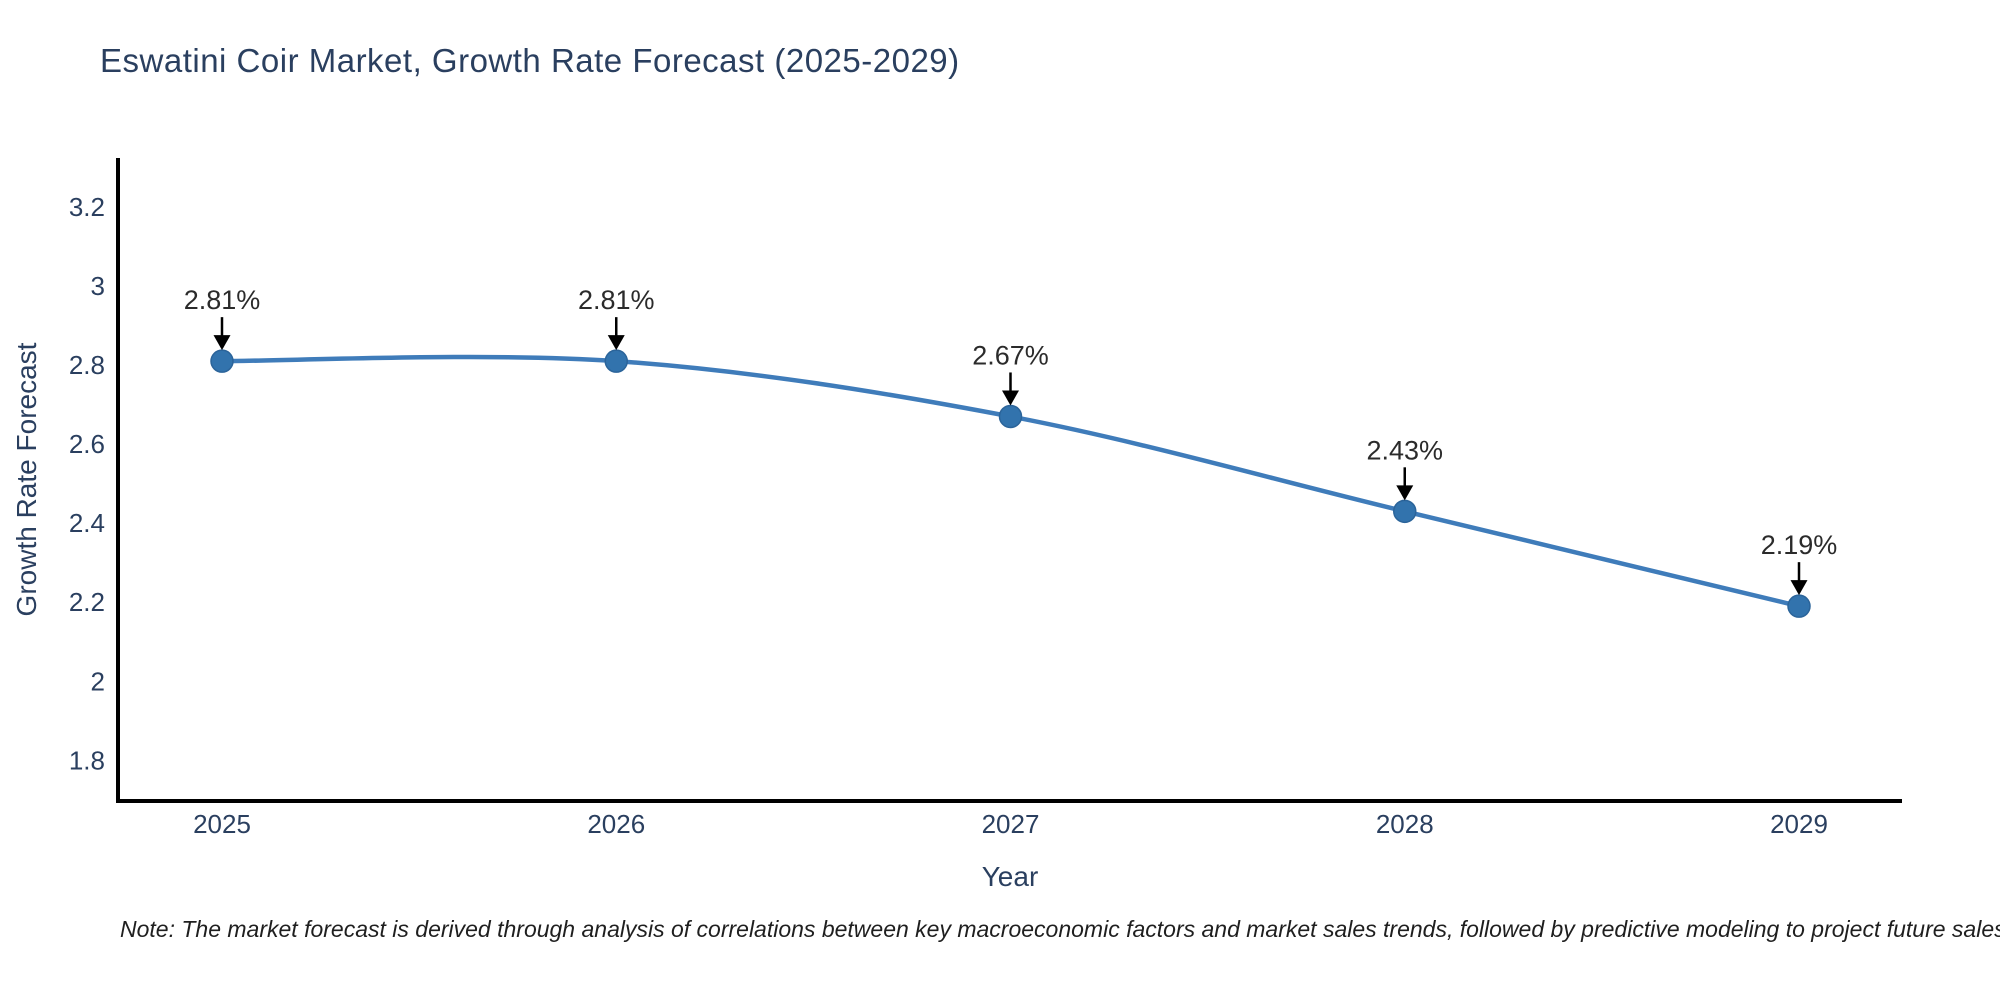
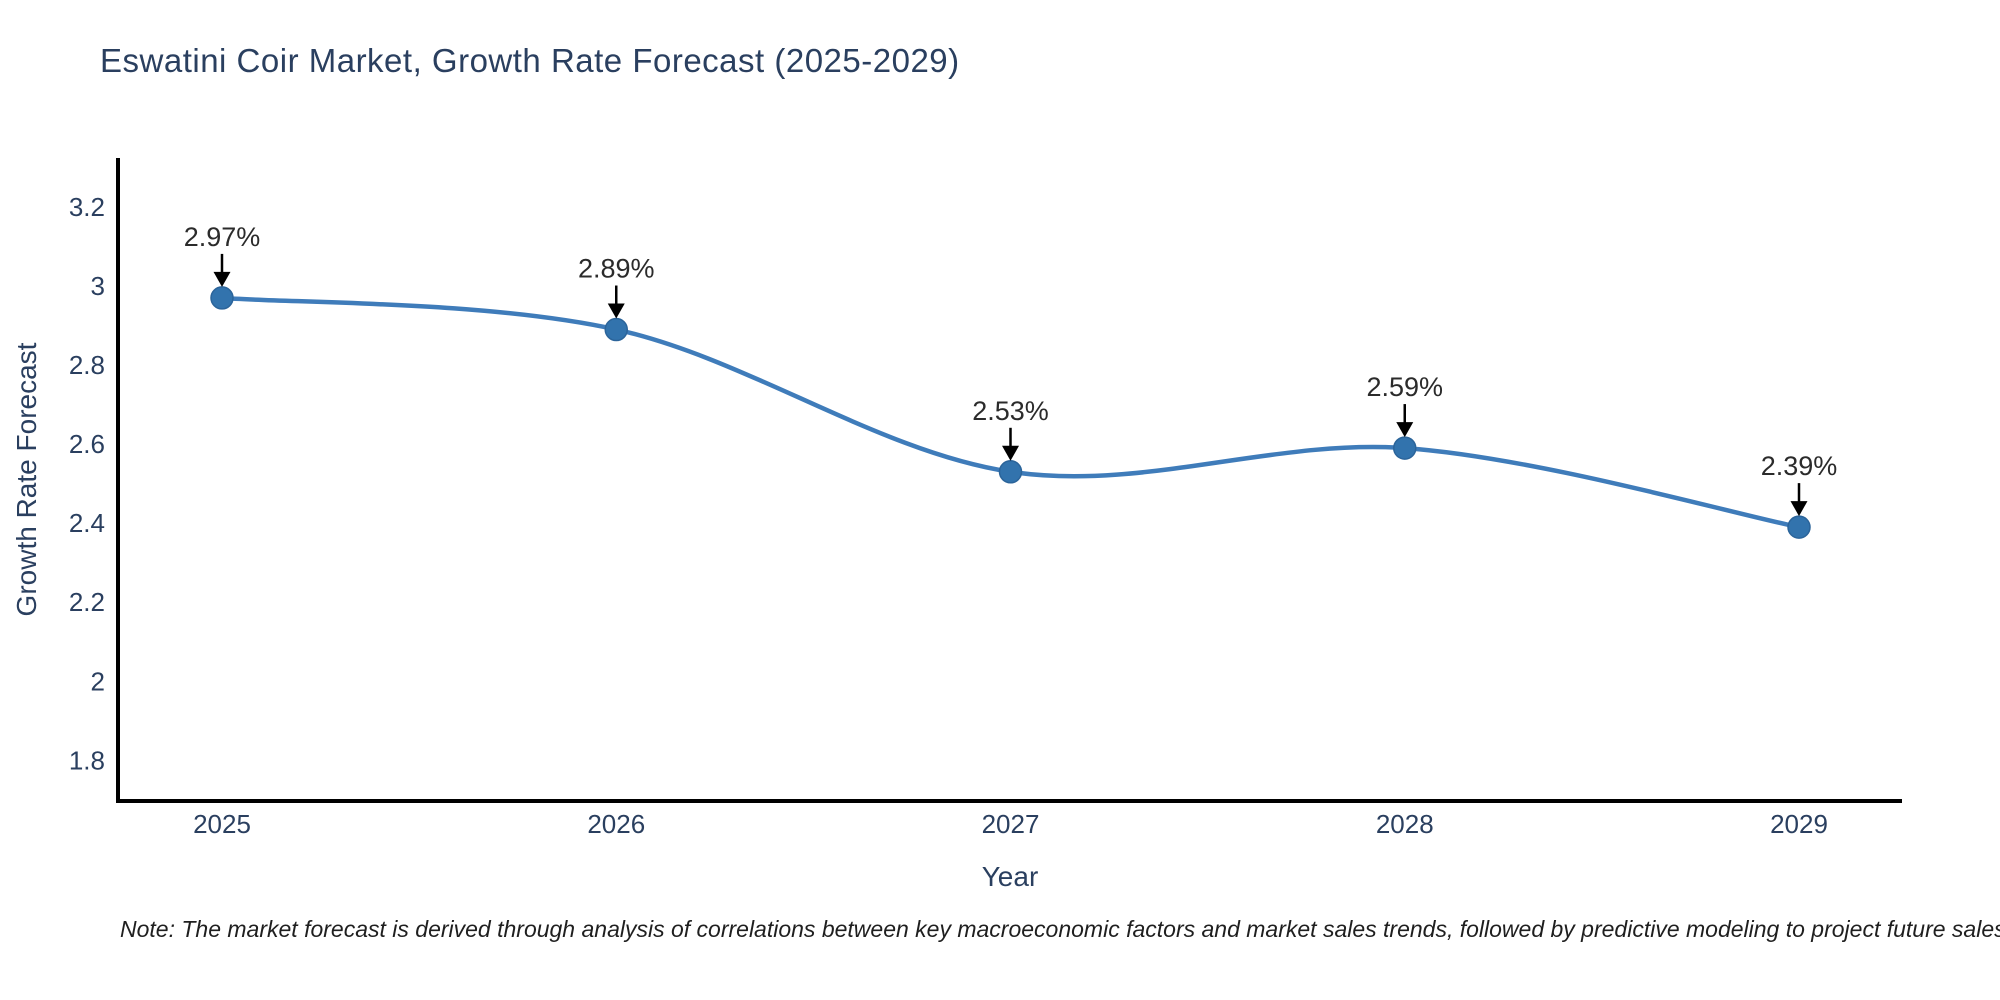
2025: 2.81% -> 2.97%
2026: 2.81% -> 2.89%
2027: 2.67% -> 2.53%
2028: 2.43% -> 2.59%
2029: 2.19% -> 2.39%
